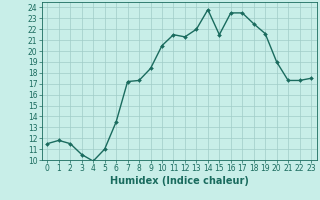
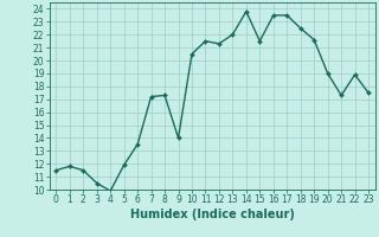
5: 11.0 -> 11.9
9: 18.4 -> 14.0
22: 17.3 -> 18.9
